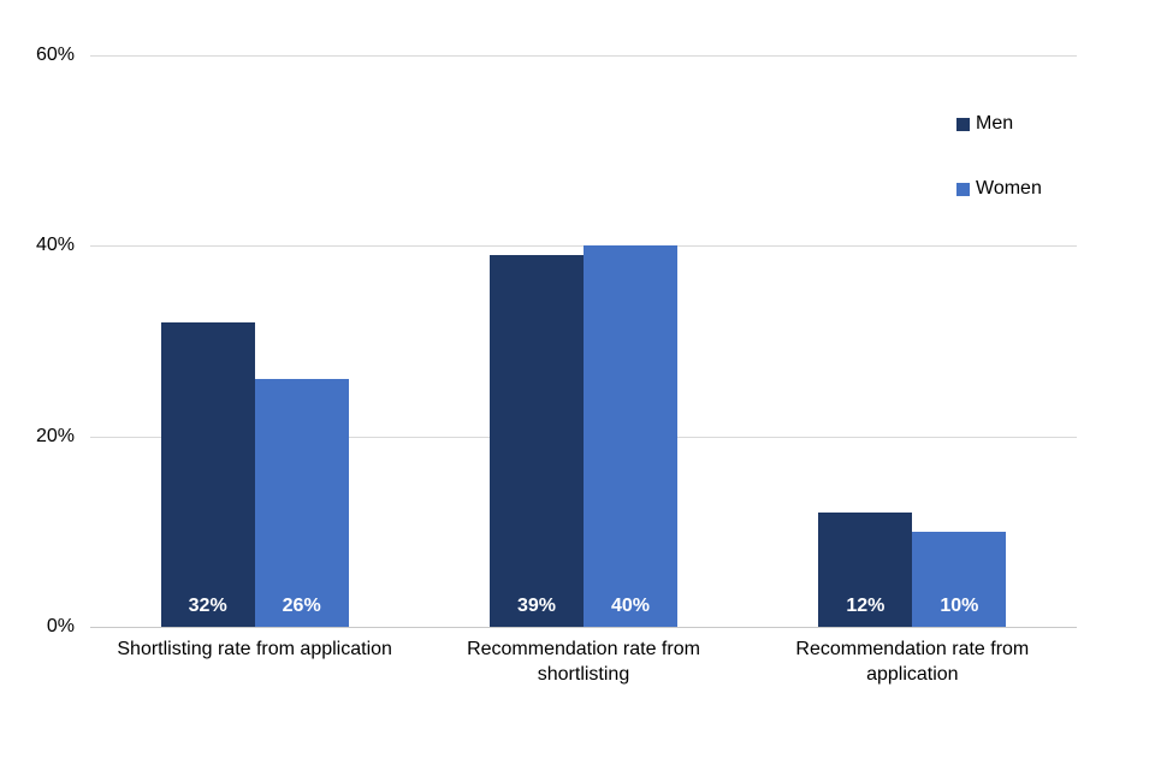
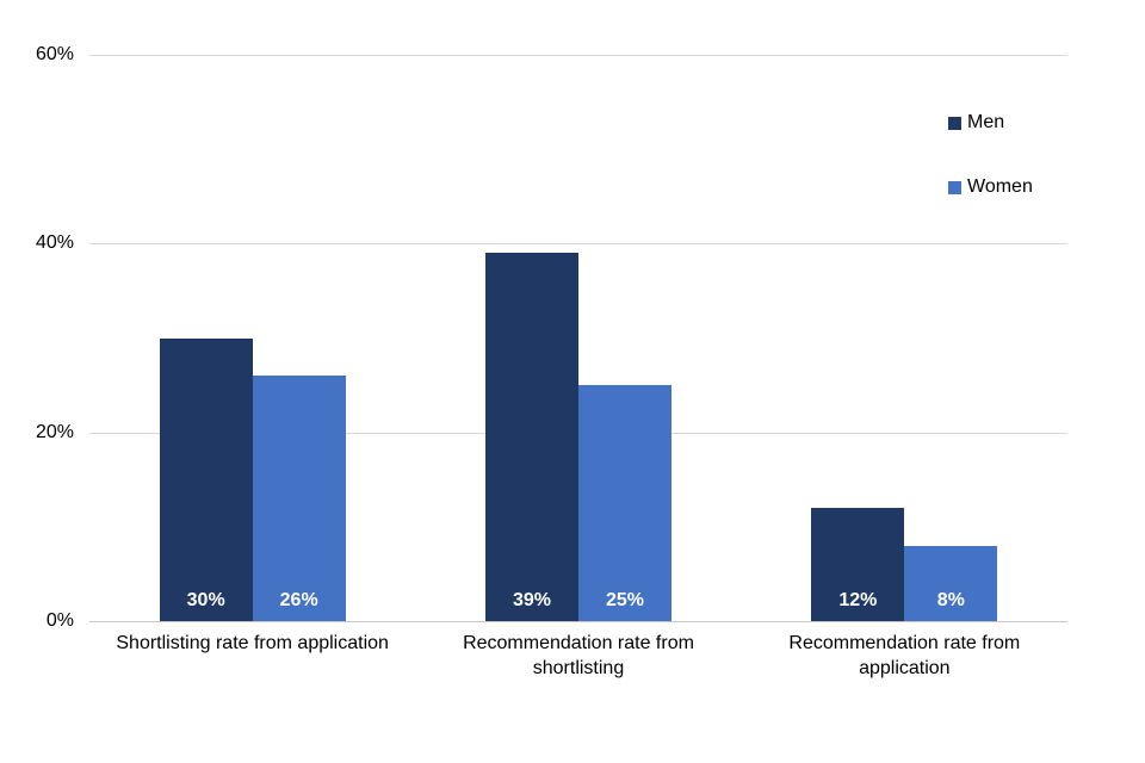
Men/Shortlisting rate from application: 32% -> 30%
Women/Recommendation rate from shortlisting: 40% -> 25%
Women/Recommendation rate from application: 10% -> 8%
